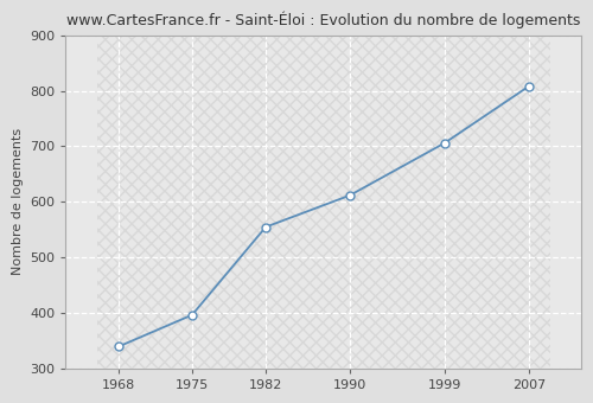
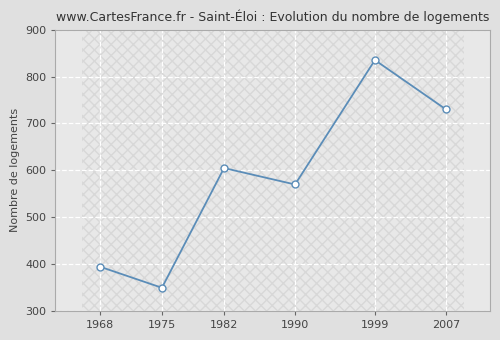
1968: 340 -> 395
1975: 397 -> 350
1982: 555 -> 605
1990: 612 -> 570
1999: 706 -> 835
2007: 808 -> 730
